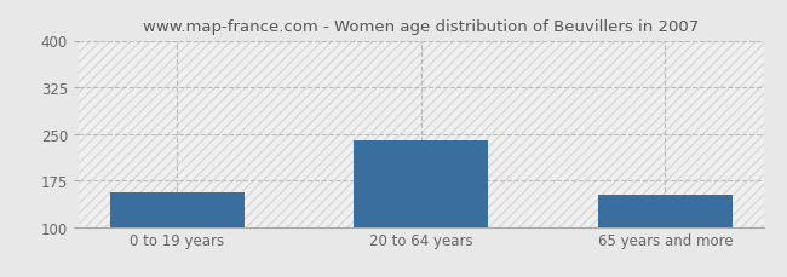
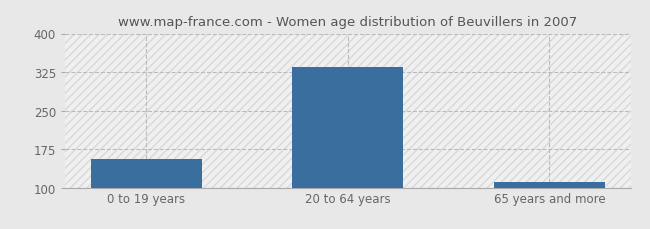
20 to 64 years: 240 -> 335
65 years and more: 152 -> 110
